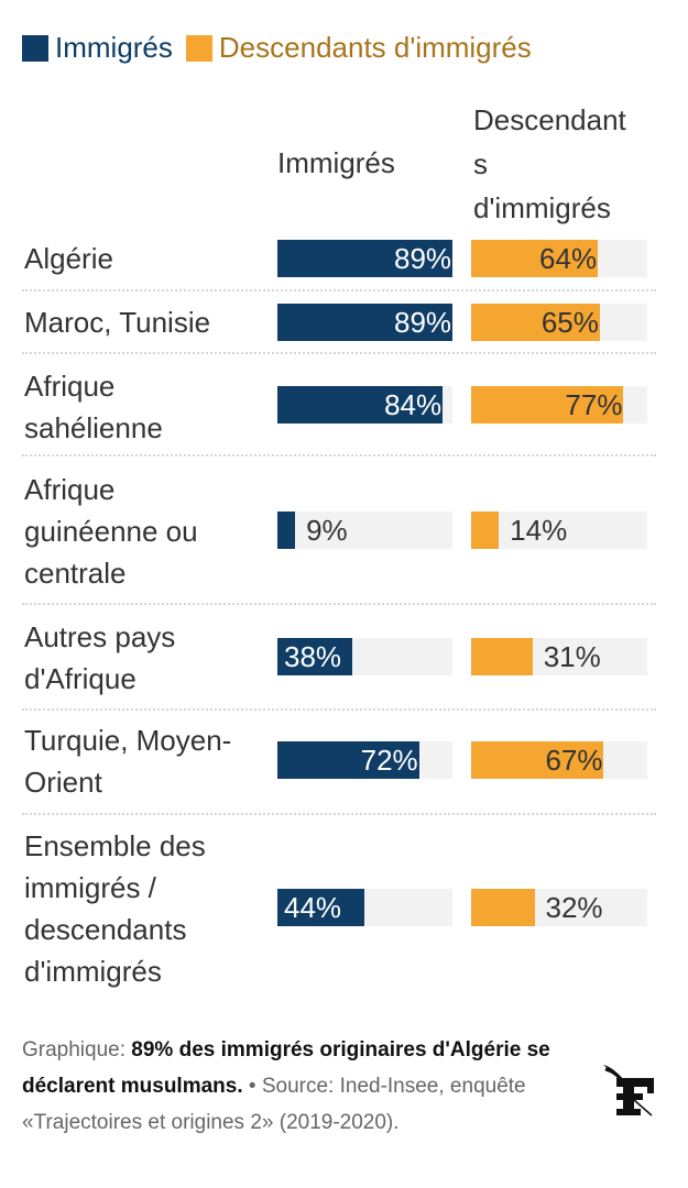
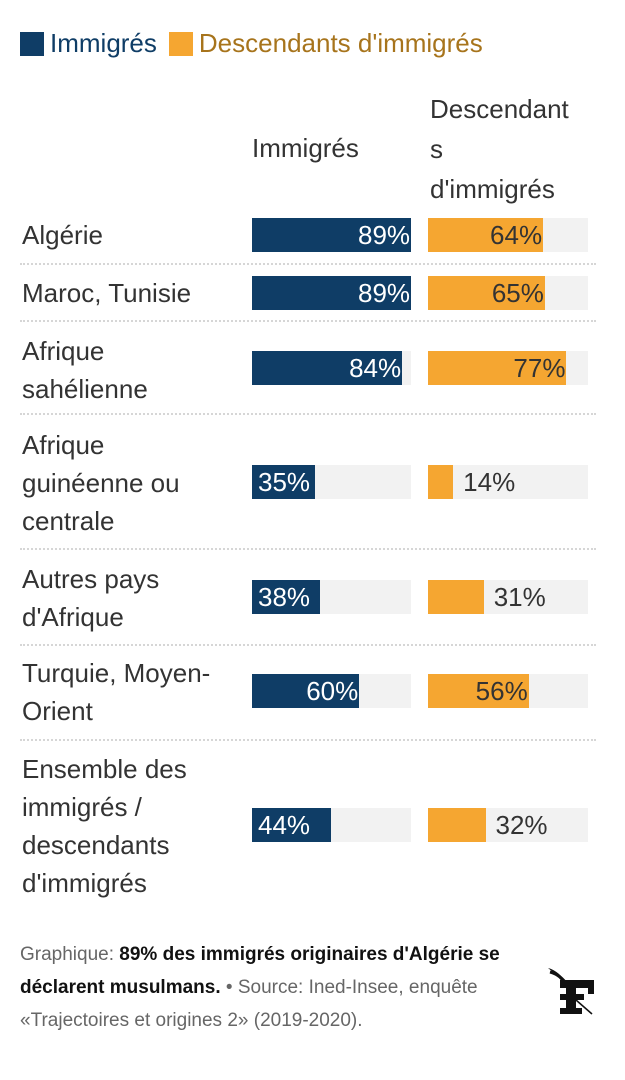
Immigrés/Afrique guinéenne ou centrale: 9% -> 35%
Immigrés/Turquie, Moyen-Orient: 72% -> 60%
Descendants d'immigrés/Turquie, Moyen-Orient: 67% -> 56%
